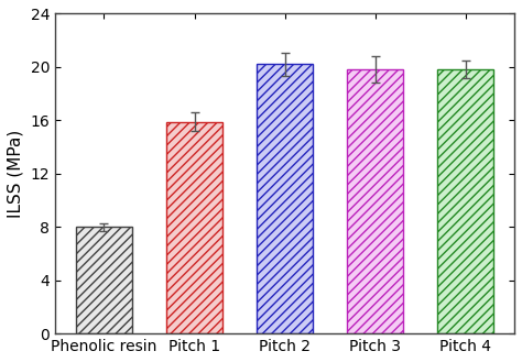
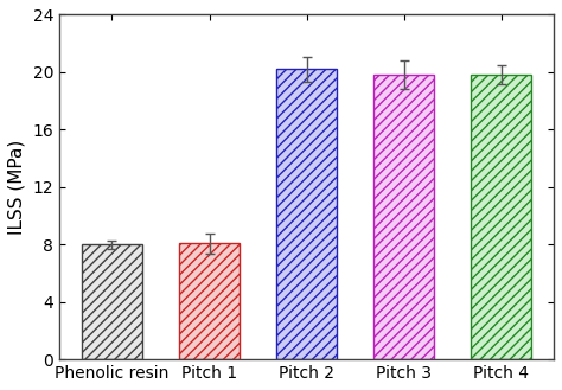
Pitch 1: 15.9 -> 8.1
